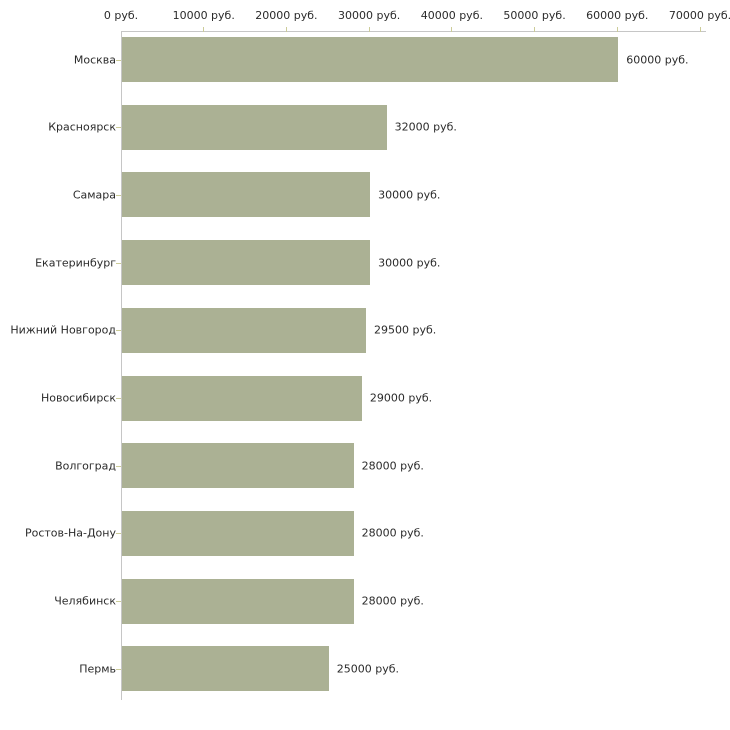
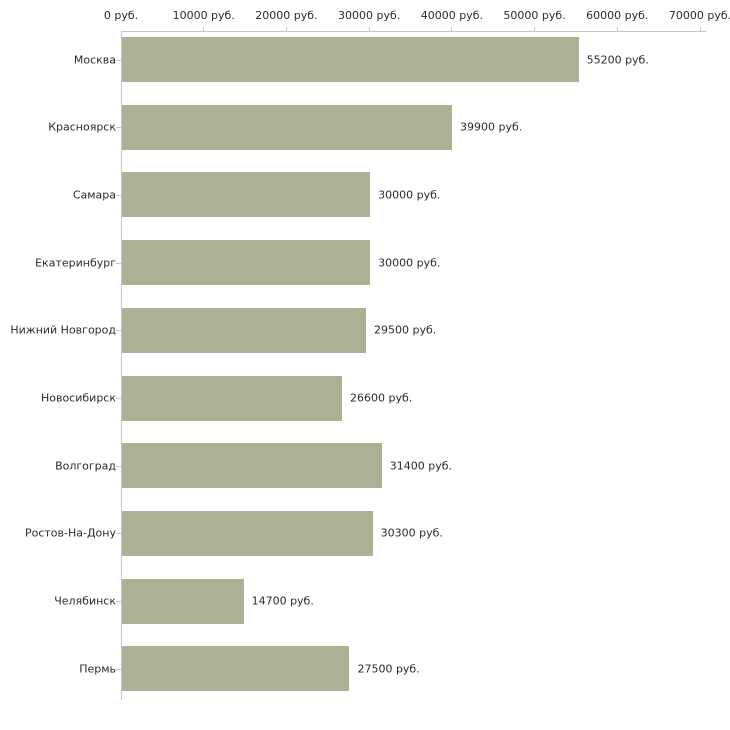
Москва: 60000 -> 55200
Красноярск: 32000 -> 39900
Новосибирск: 29000 -> 26600
Волгоград: 28000 -> 31400
Ростов-На-Дону: 28000 -> 30300
Челябинск: 28000 -> 14700
Пермь: 25000 -> 27500
